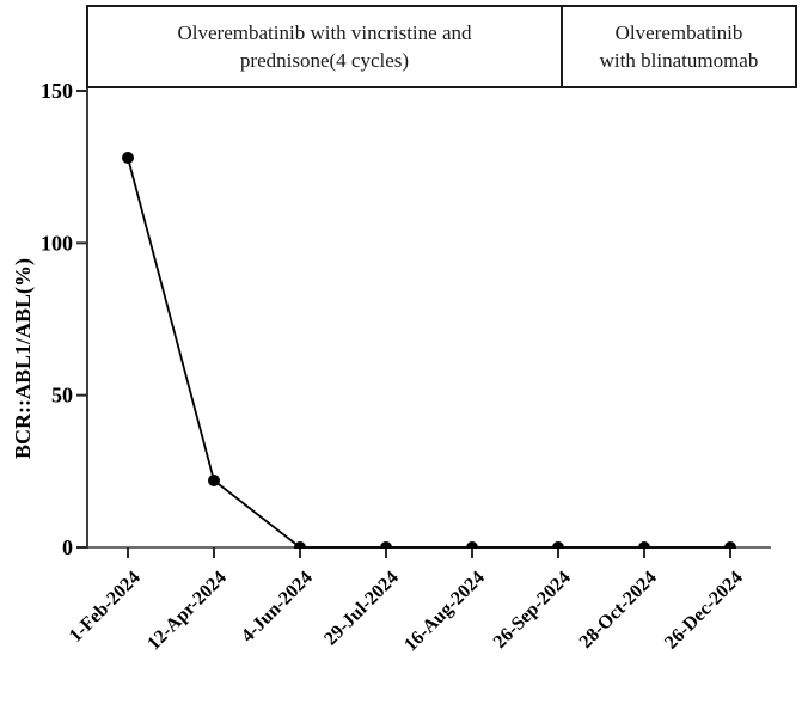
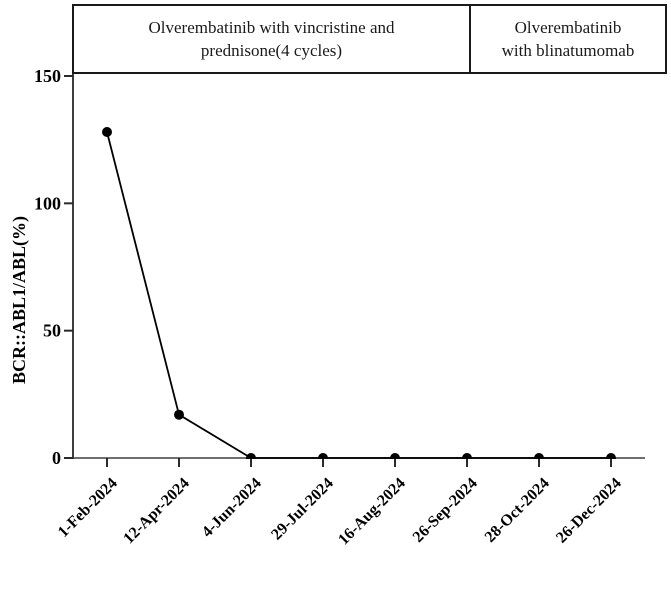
12-Apr-2024: 22 -> 17
